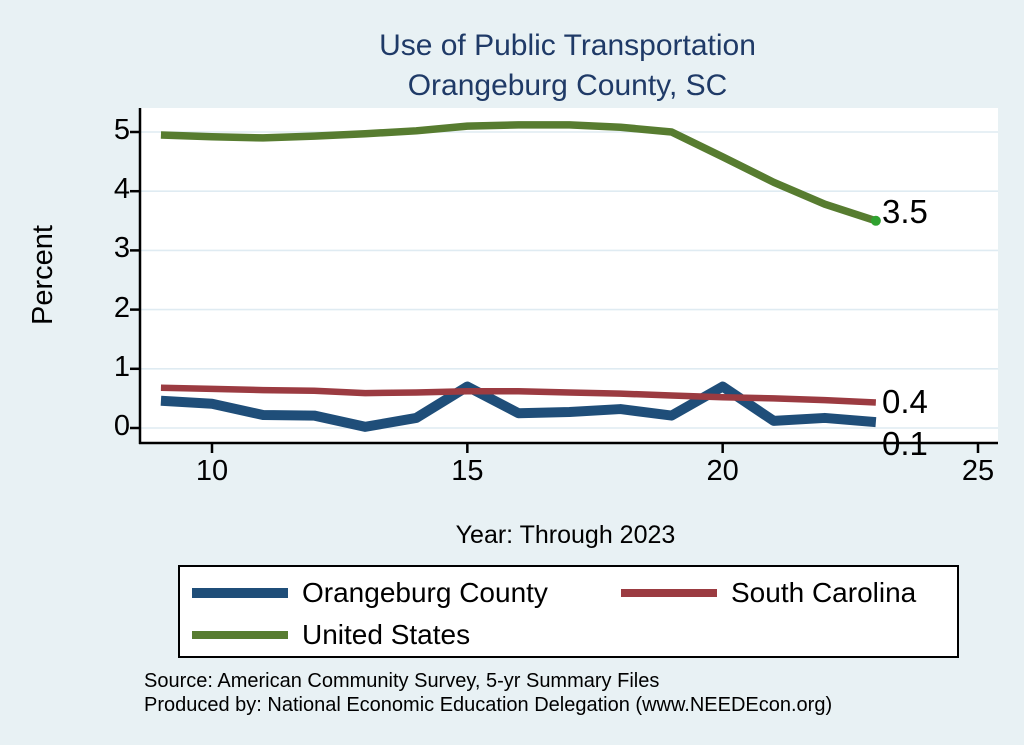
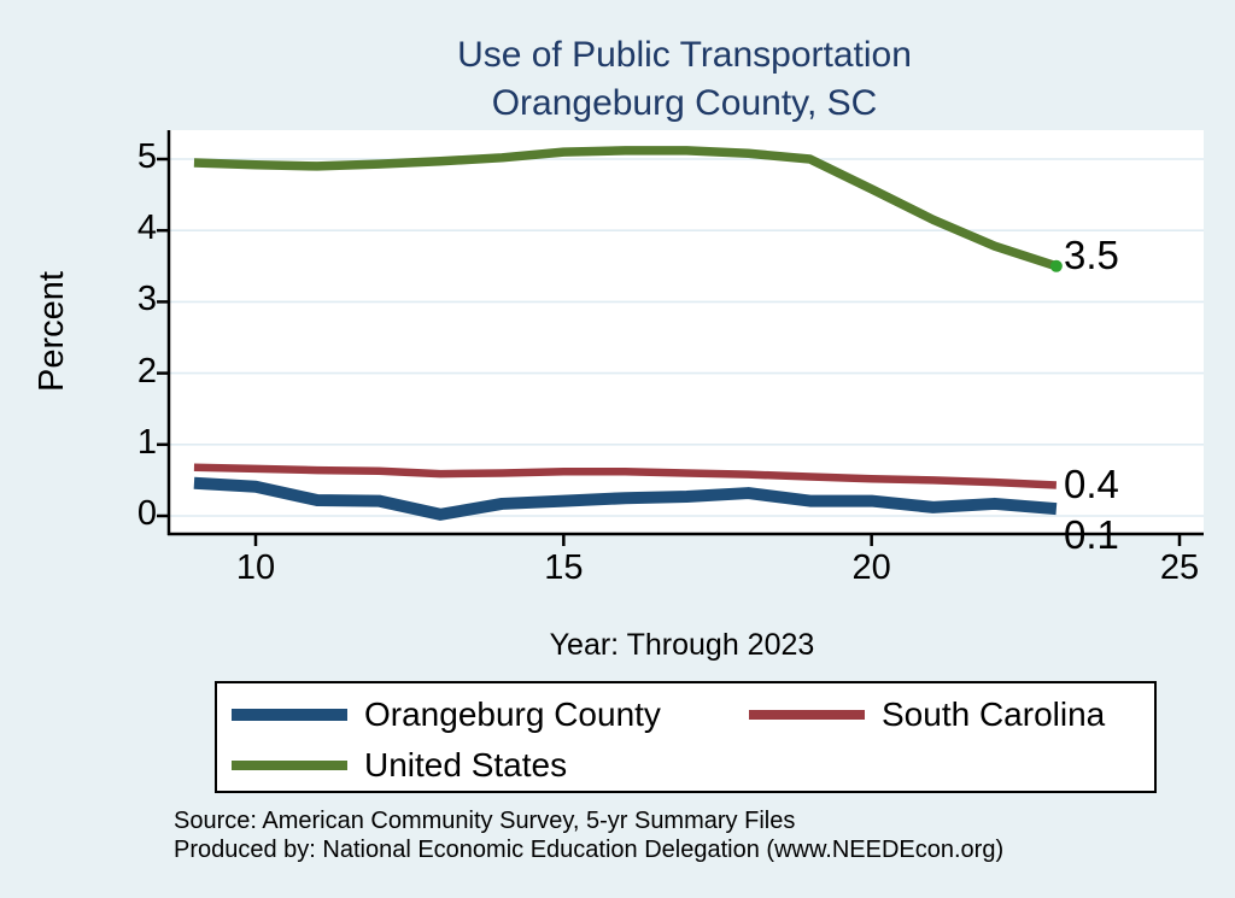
Orangeburg County/15: 0.7 -> 0.2
Orangeburg County/20: 0.7 -> 0.2
